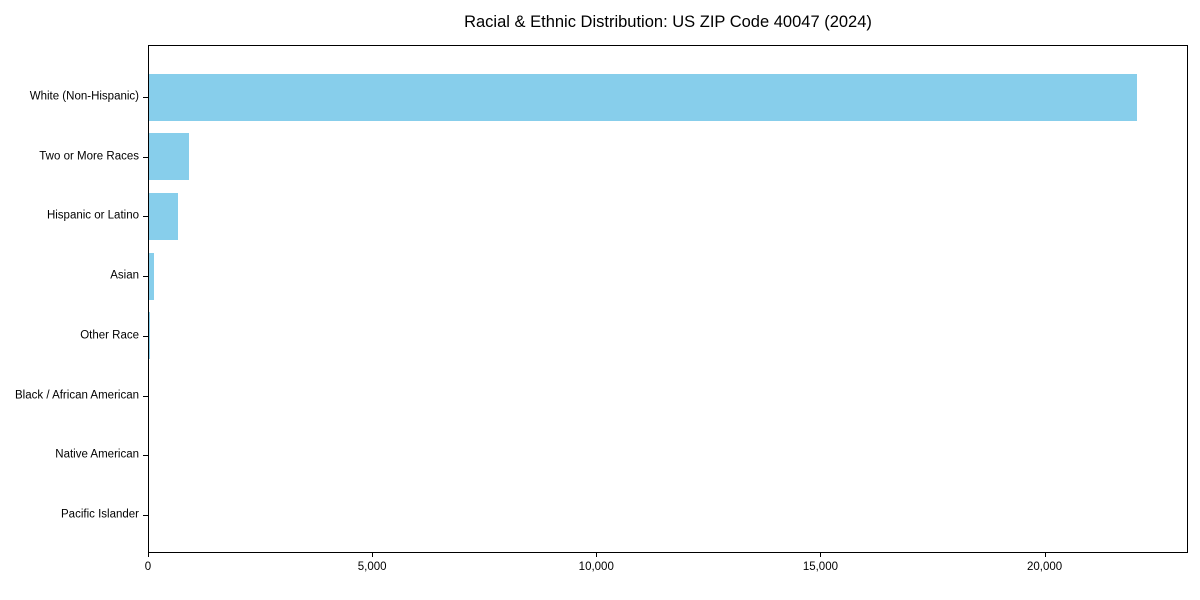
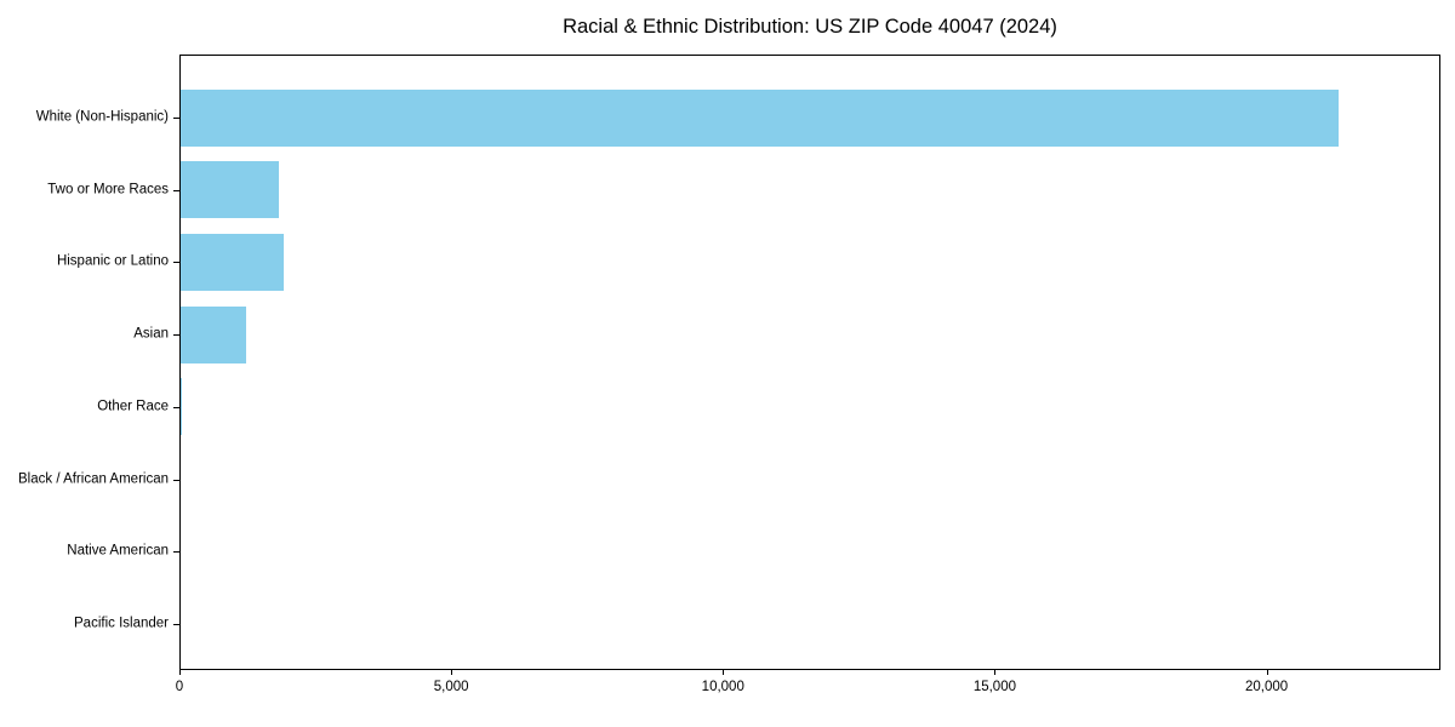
White (Non-Hispanic): 22000 -> 21300
Two or More Races: 900 -> 1800
Hispanic or Latino: 600 -> 1900
Asian: 100 -> 1200
